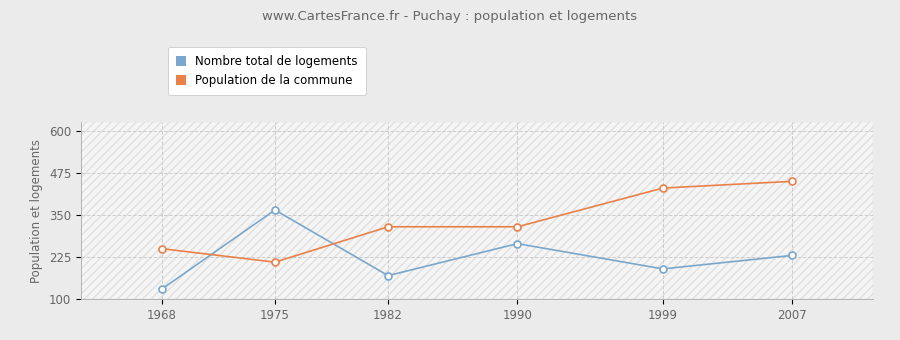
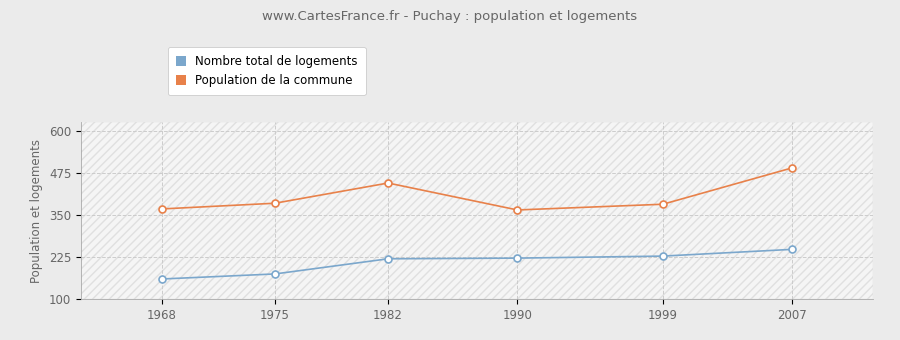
Nombre total de logements/1968: 130 -> 160
Population de la commune/1968: 250 -> 368
Nombre total de logements/1975: 365 -> 175
Population de la commune/1975: 210 -> 385
Nombre total de logements/1982: 170 -> 220
Population de la commune/1982: 315 -> 445
Nombre total de logements/1990: 265 -> 222
Population de la commune/1990: 315 -> 365
Nombre total de logements/1999: 190 -> 228
Population de la commune/1999: 430 -> 382
Nombre total de logements/2007: 230 -> 248
Population de la commune/2007: 450 -> 490
